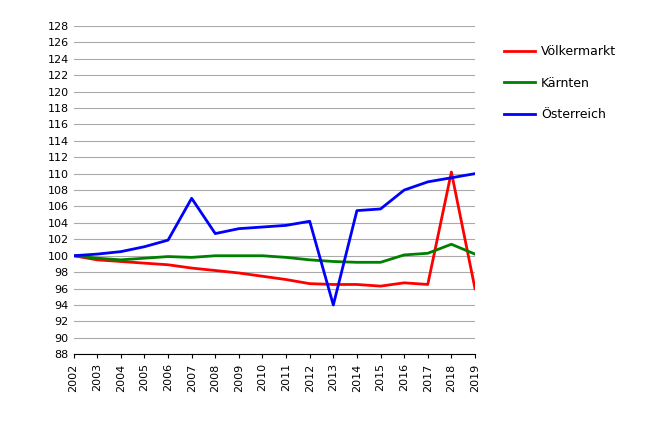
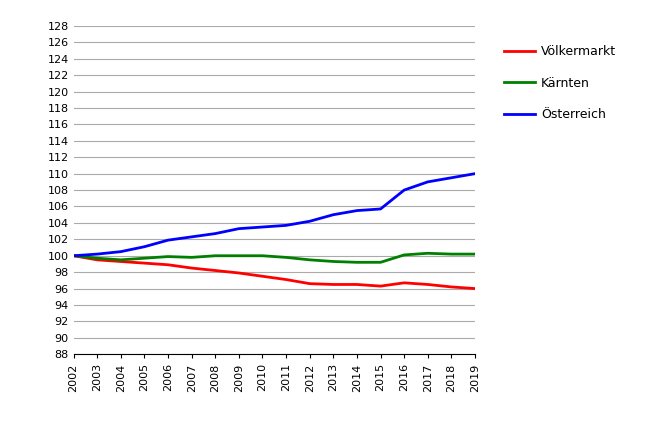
Österreich/2007: 107.0 -> 102.3
Österreich/2013: 94.0 -> 105.0
Völkermarkt/2018: 110.2 -> 96.2
Kärnten/2018: 101.4 -> 100.2
